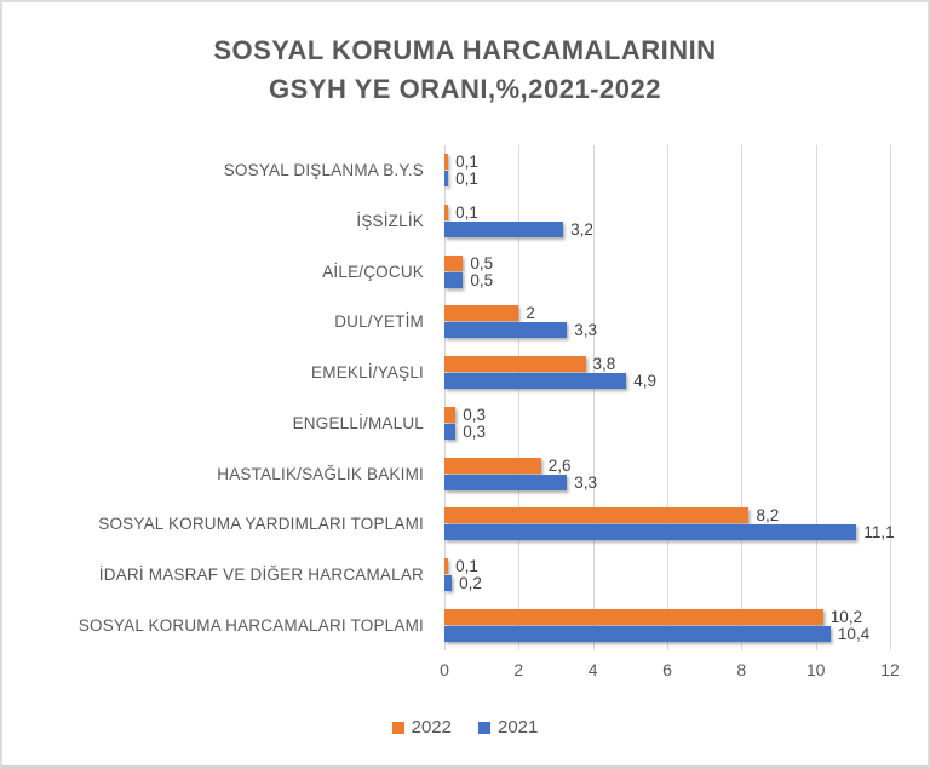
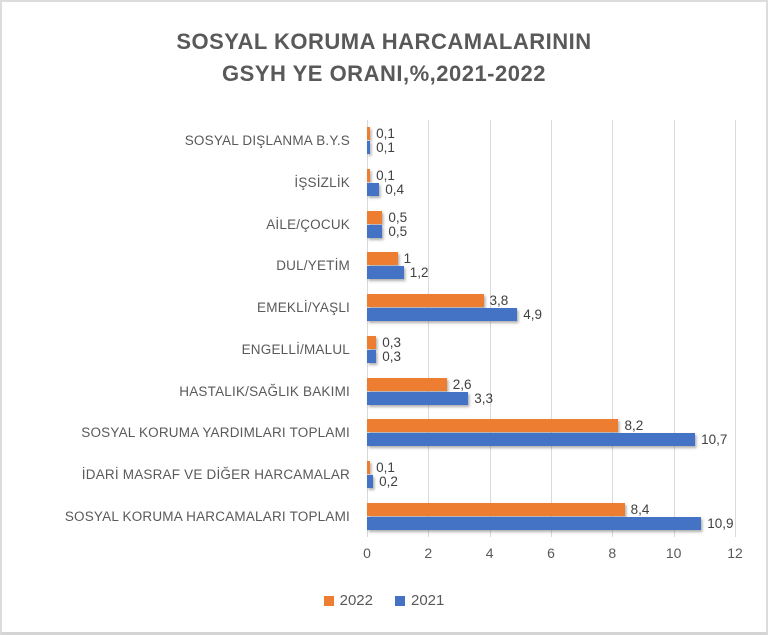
2021/İŞSİZLİK: 3,2 -> 0,4
2022/DUL/YETİM: 2 -> 1
2021/DUL/YETİM: 3,3 -> 1,2
2021/SOSYAL KORUMA YARDIMLARI TOPLAMI: 11,1 -> 10,7
2022/SOSYAL KORUMA HARCAMALARI TOPLAMI: 10,2 -> 8,4
2021/SOSYAL KORUMA HARCAMALARI TOPLAMI: 10,4 -> 10,9
